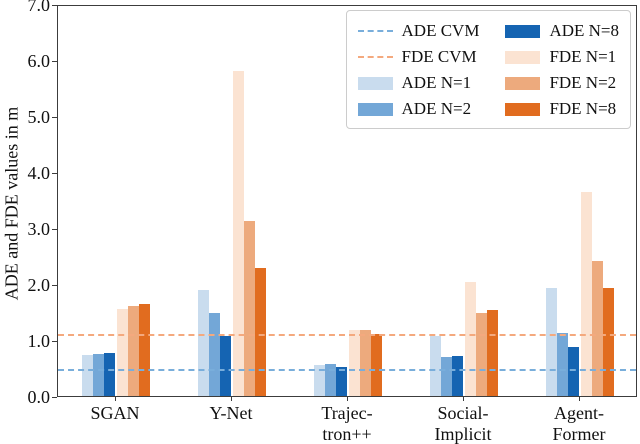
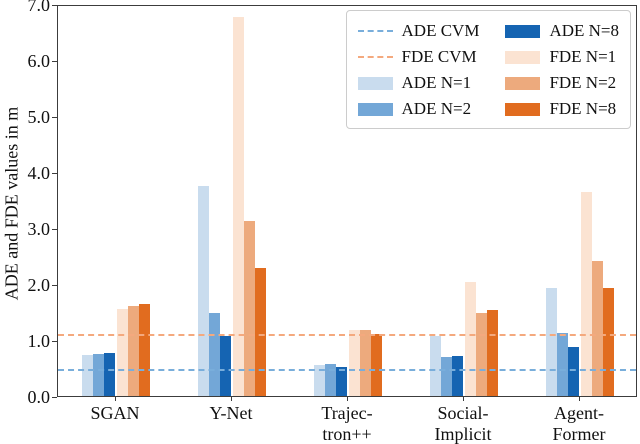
ADE N=1/Y-Net: 1.9 -> 3.8
FDE N=1/Y-Net: 5.8 -> 6.8
